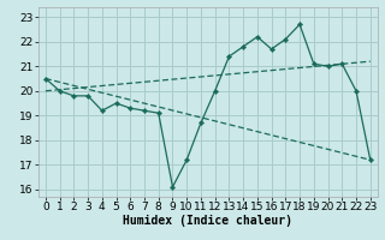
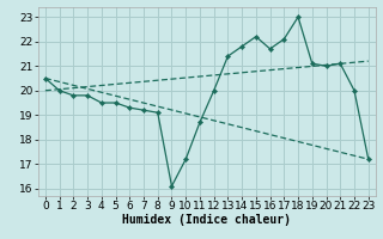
4: 19.2 -> 19.5
18: 22.7 -> 23.0
